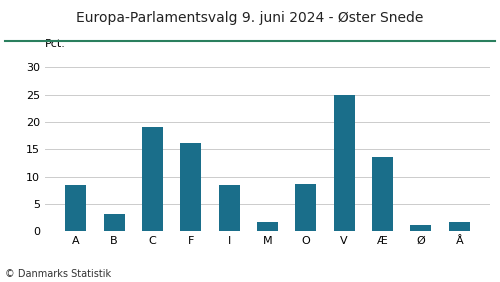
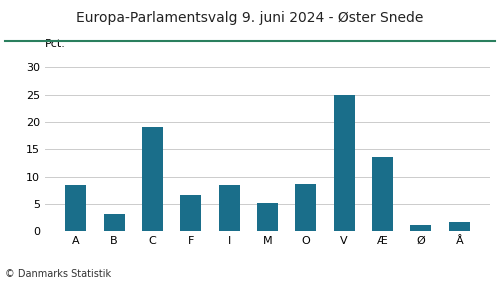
F: 16.2 -> 6.7
M: 1.6 -> 5.1
